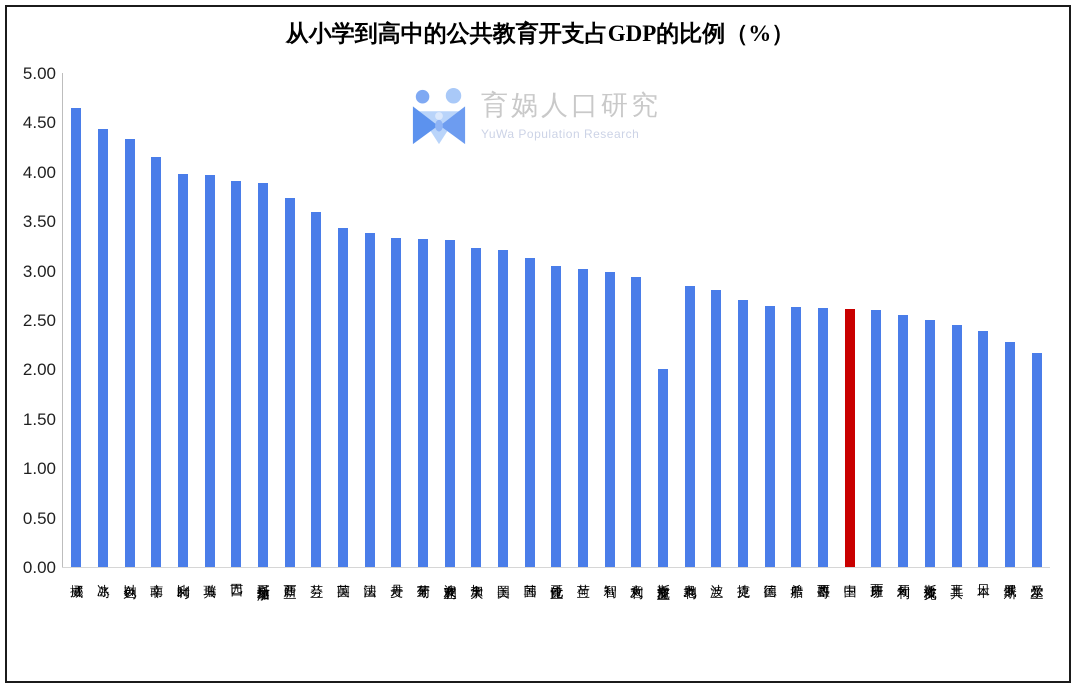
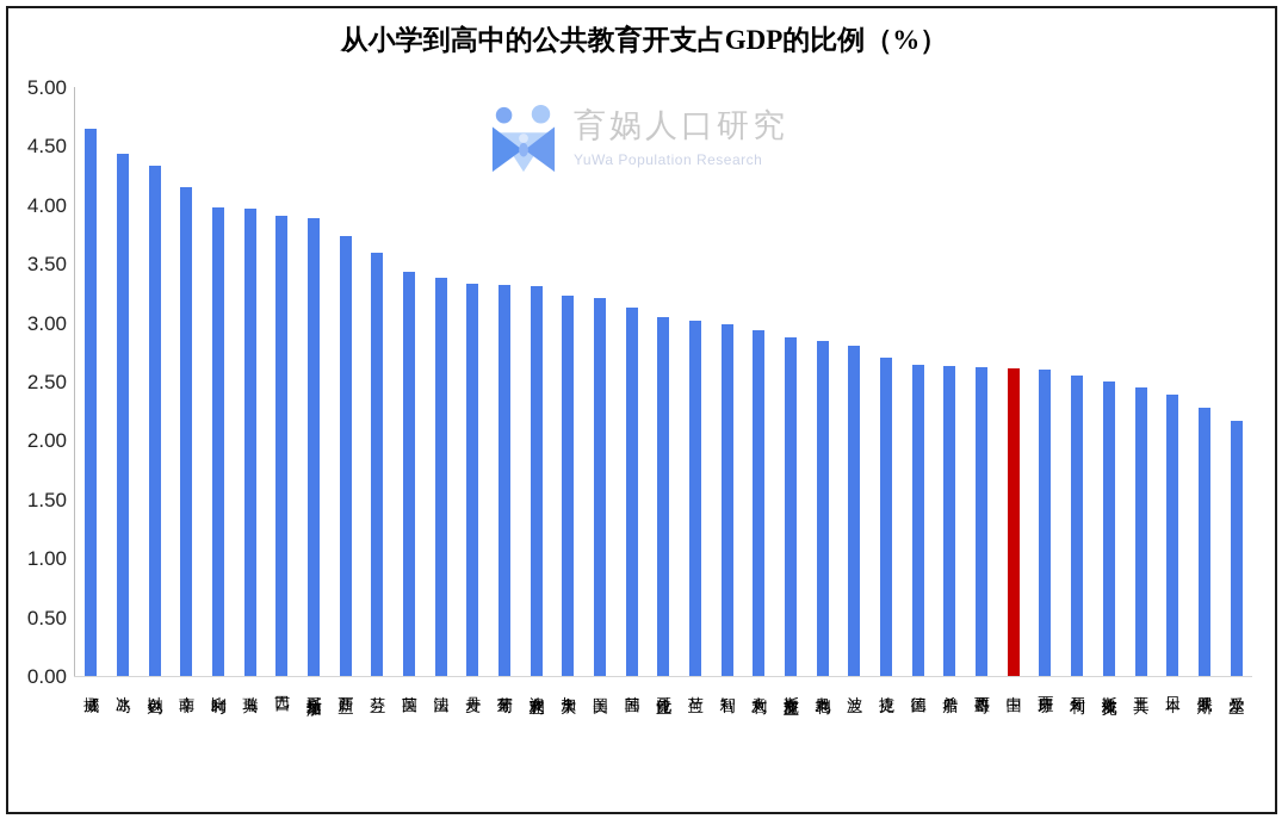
斯洛文尼亚: 2.0 -> 2.9
